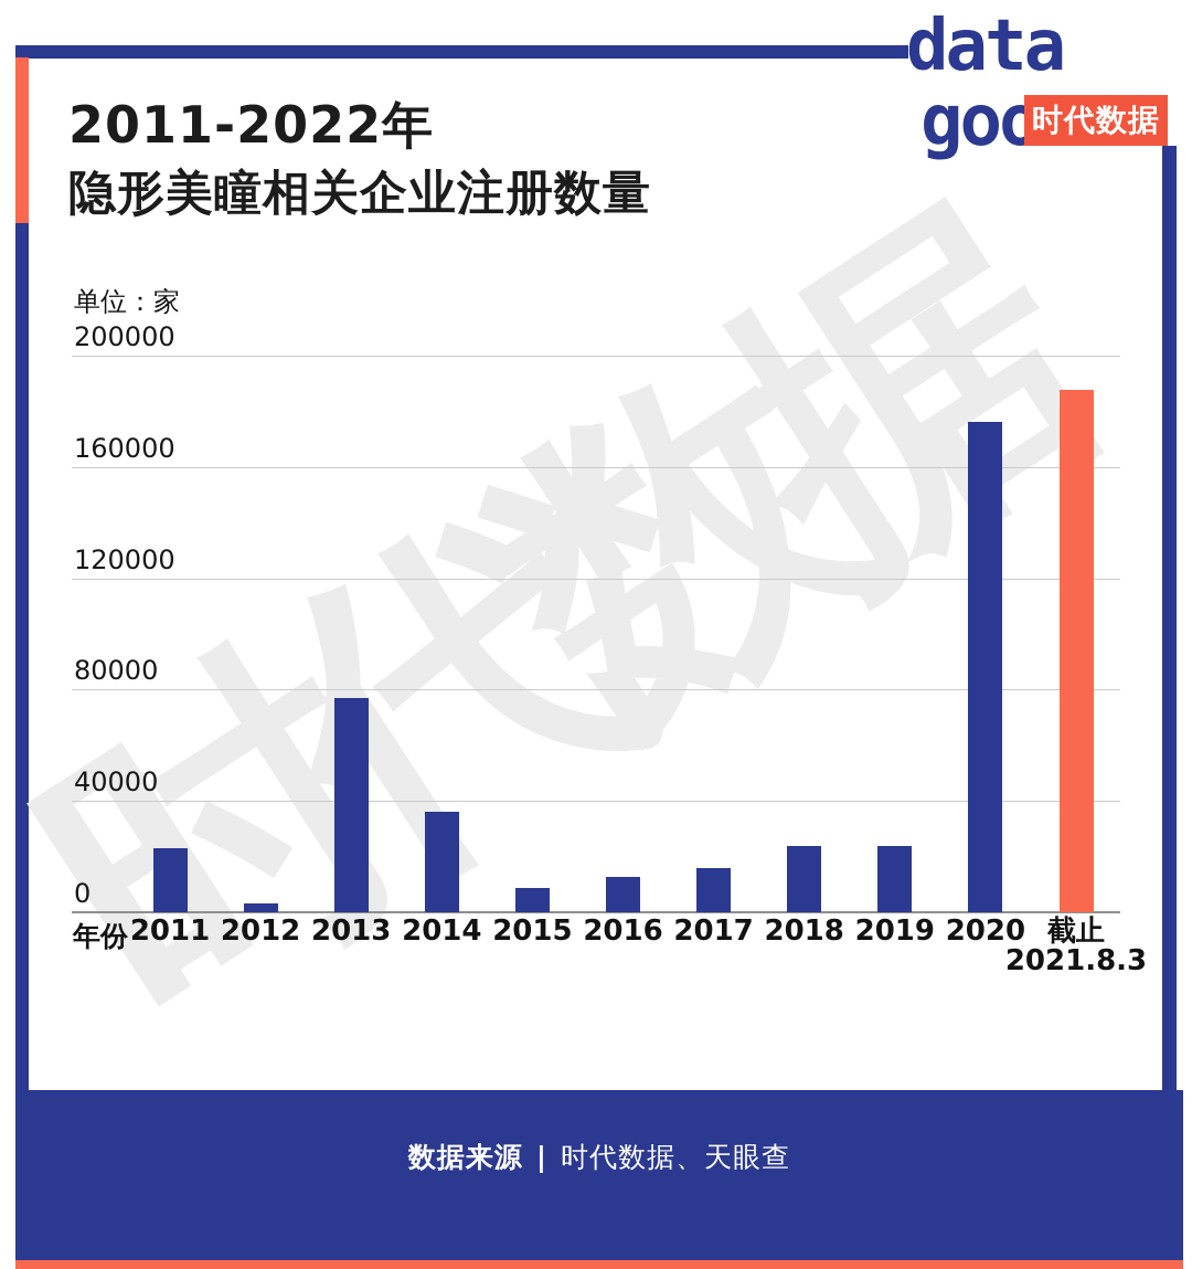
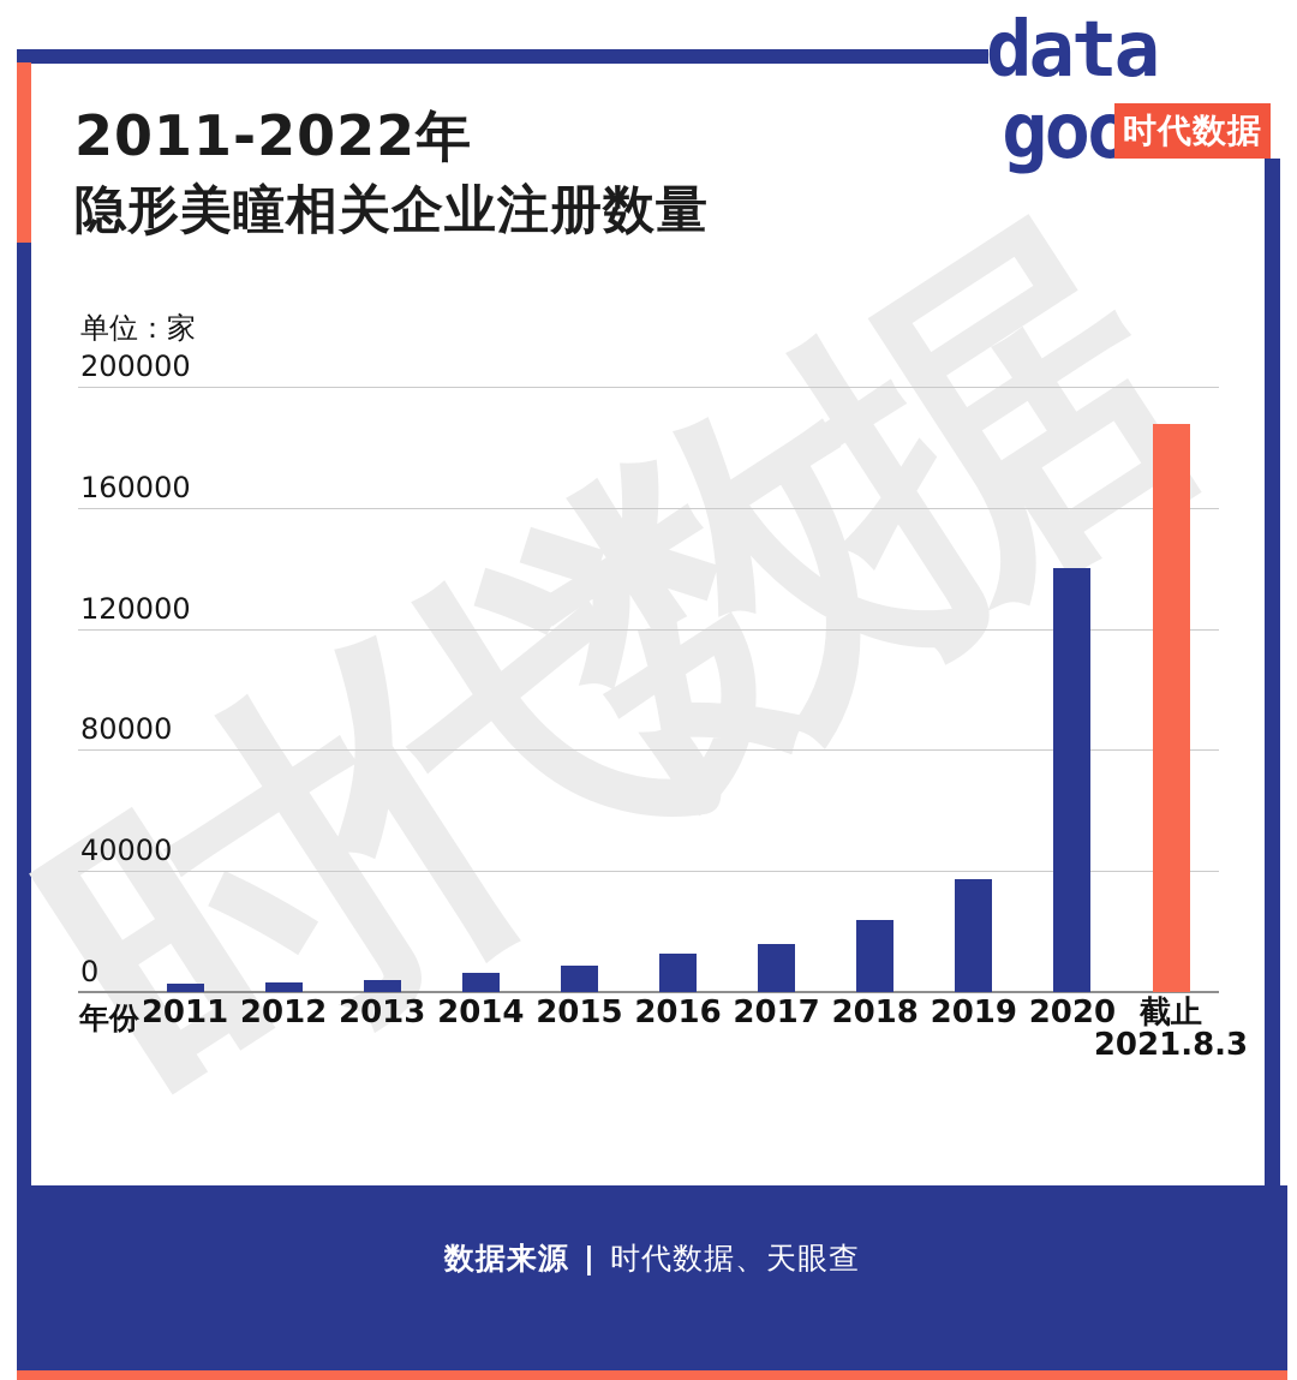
2011: 23000 -> 3000
2013: 77000 -> 4000
2014: 36000 -> 6000
2019: 24000 -> 37000
2020: 176000 -> 140000
